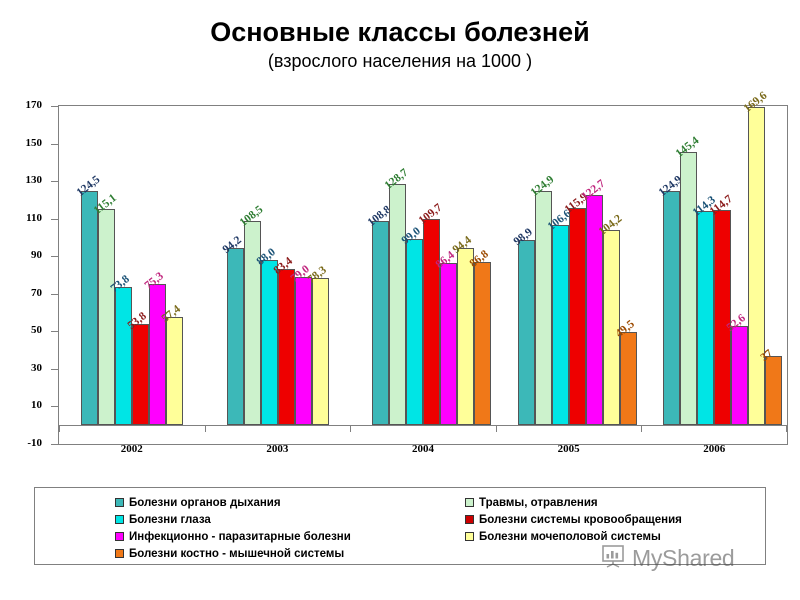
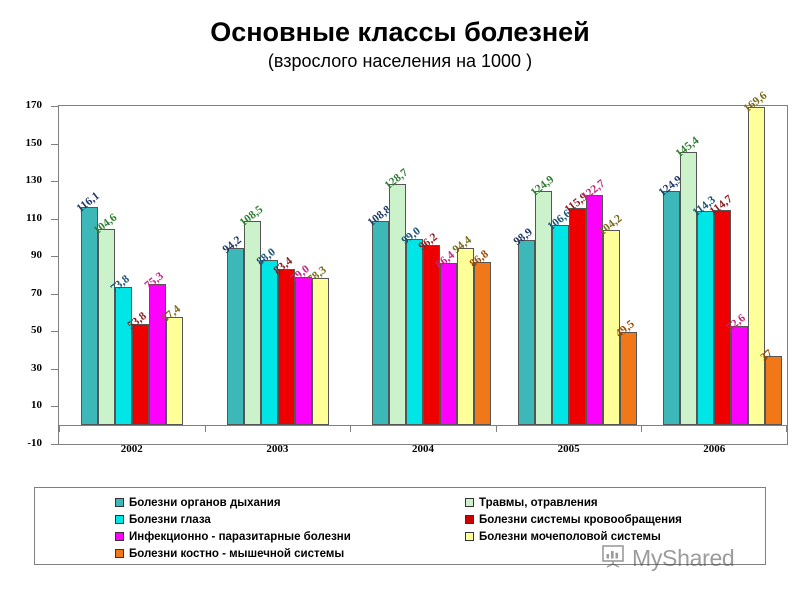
Болезни органов дыхания/2002: 124,5 -> 116,1
Травмы, отравления/2002: 115,1 -> 104,6
Болезни системы кровообращения/2004: 109,7 -> 96,2
